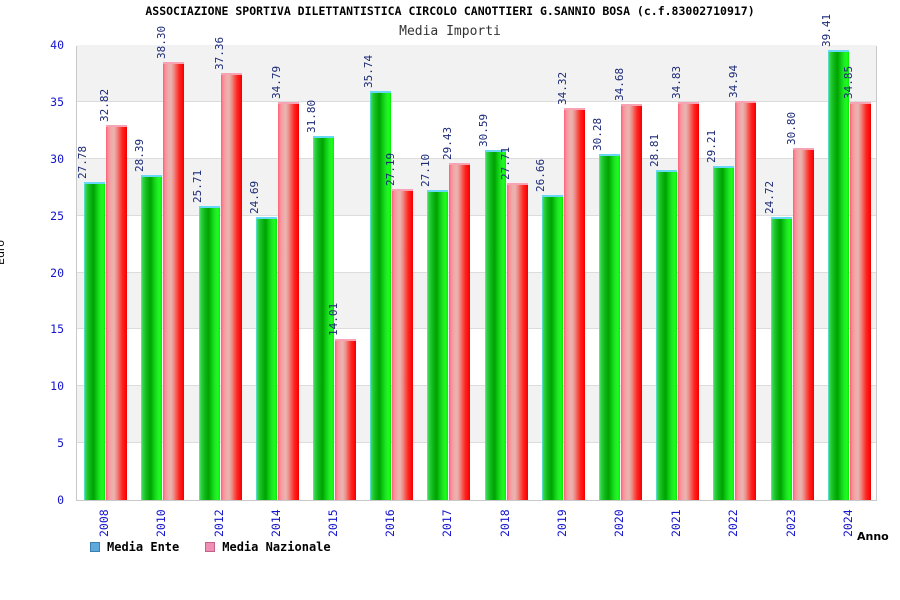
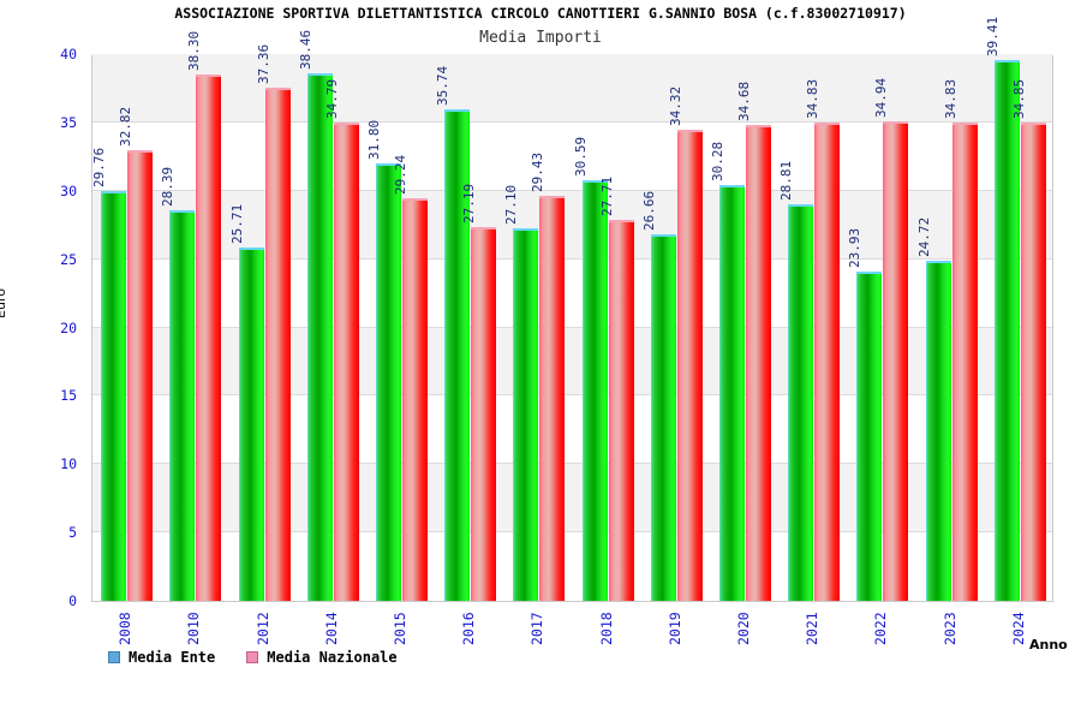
Media Ente/2008: 27.78 -> 29.76
Media Ente/2014: 24.69 -> 38.46
Media Nazionale/2015: 14.01 -> 29.24
Media Ente/2022: 29.21 -> 23.93
Media Nazionale/2023: 30.80 -> 34.83
